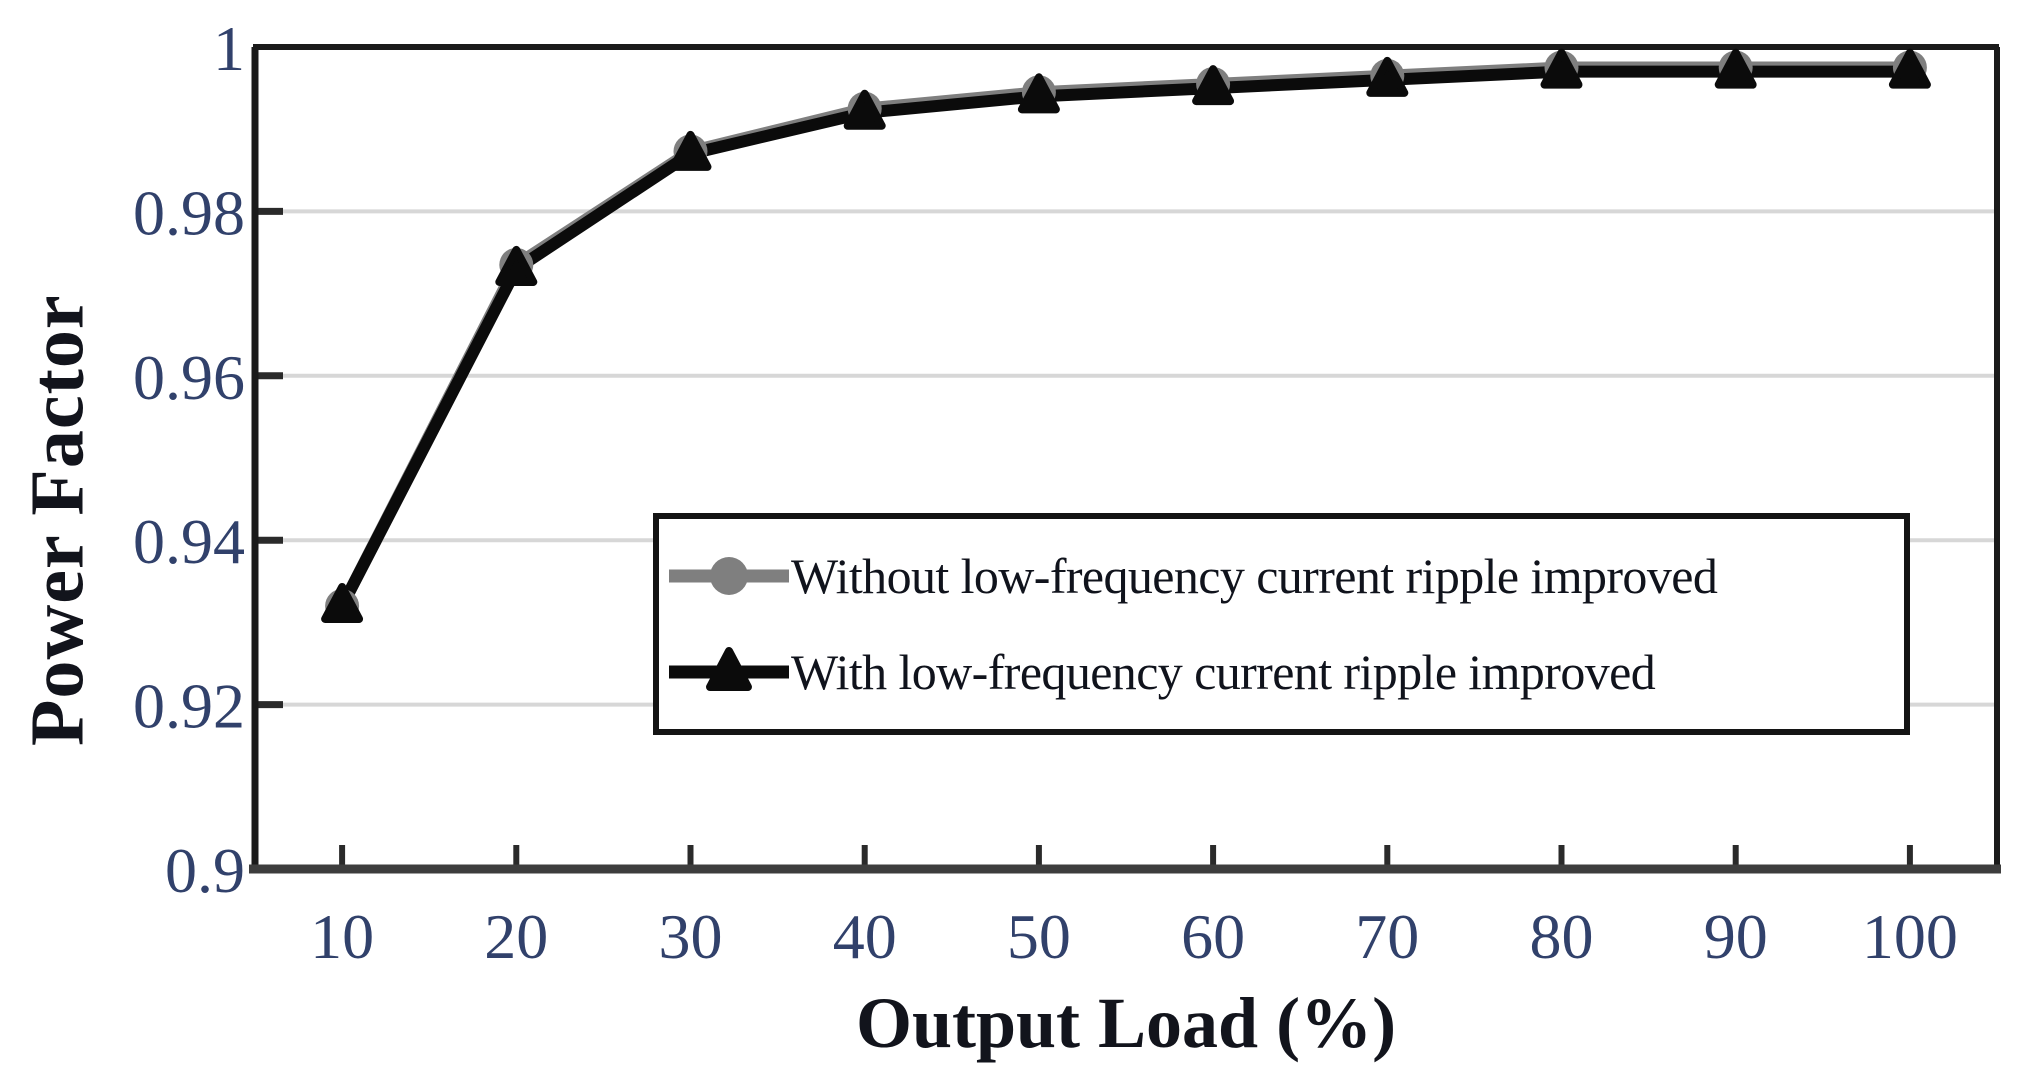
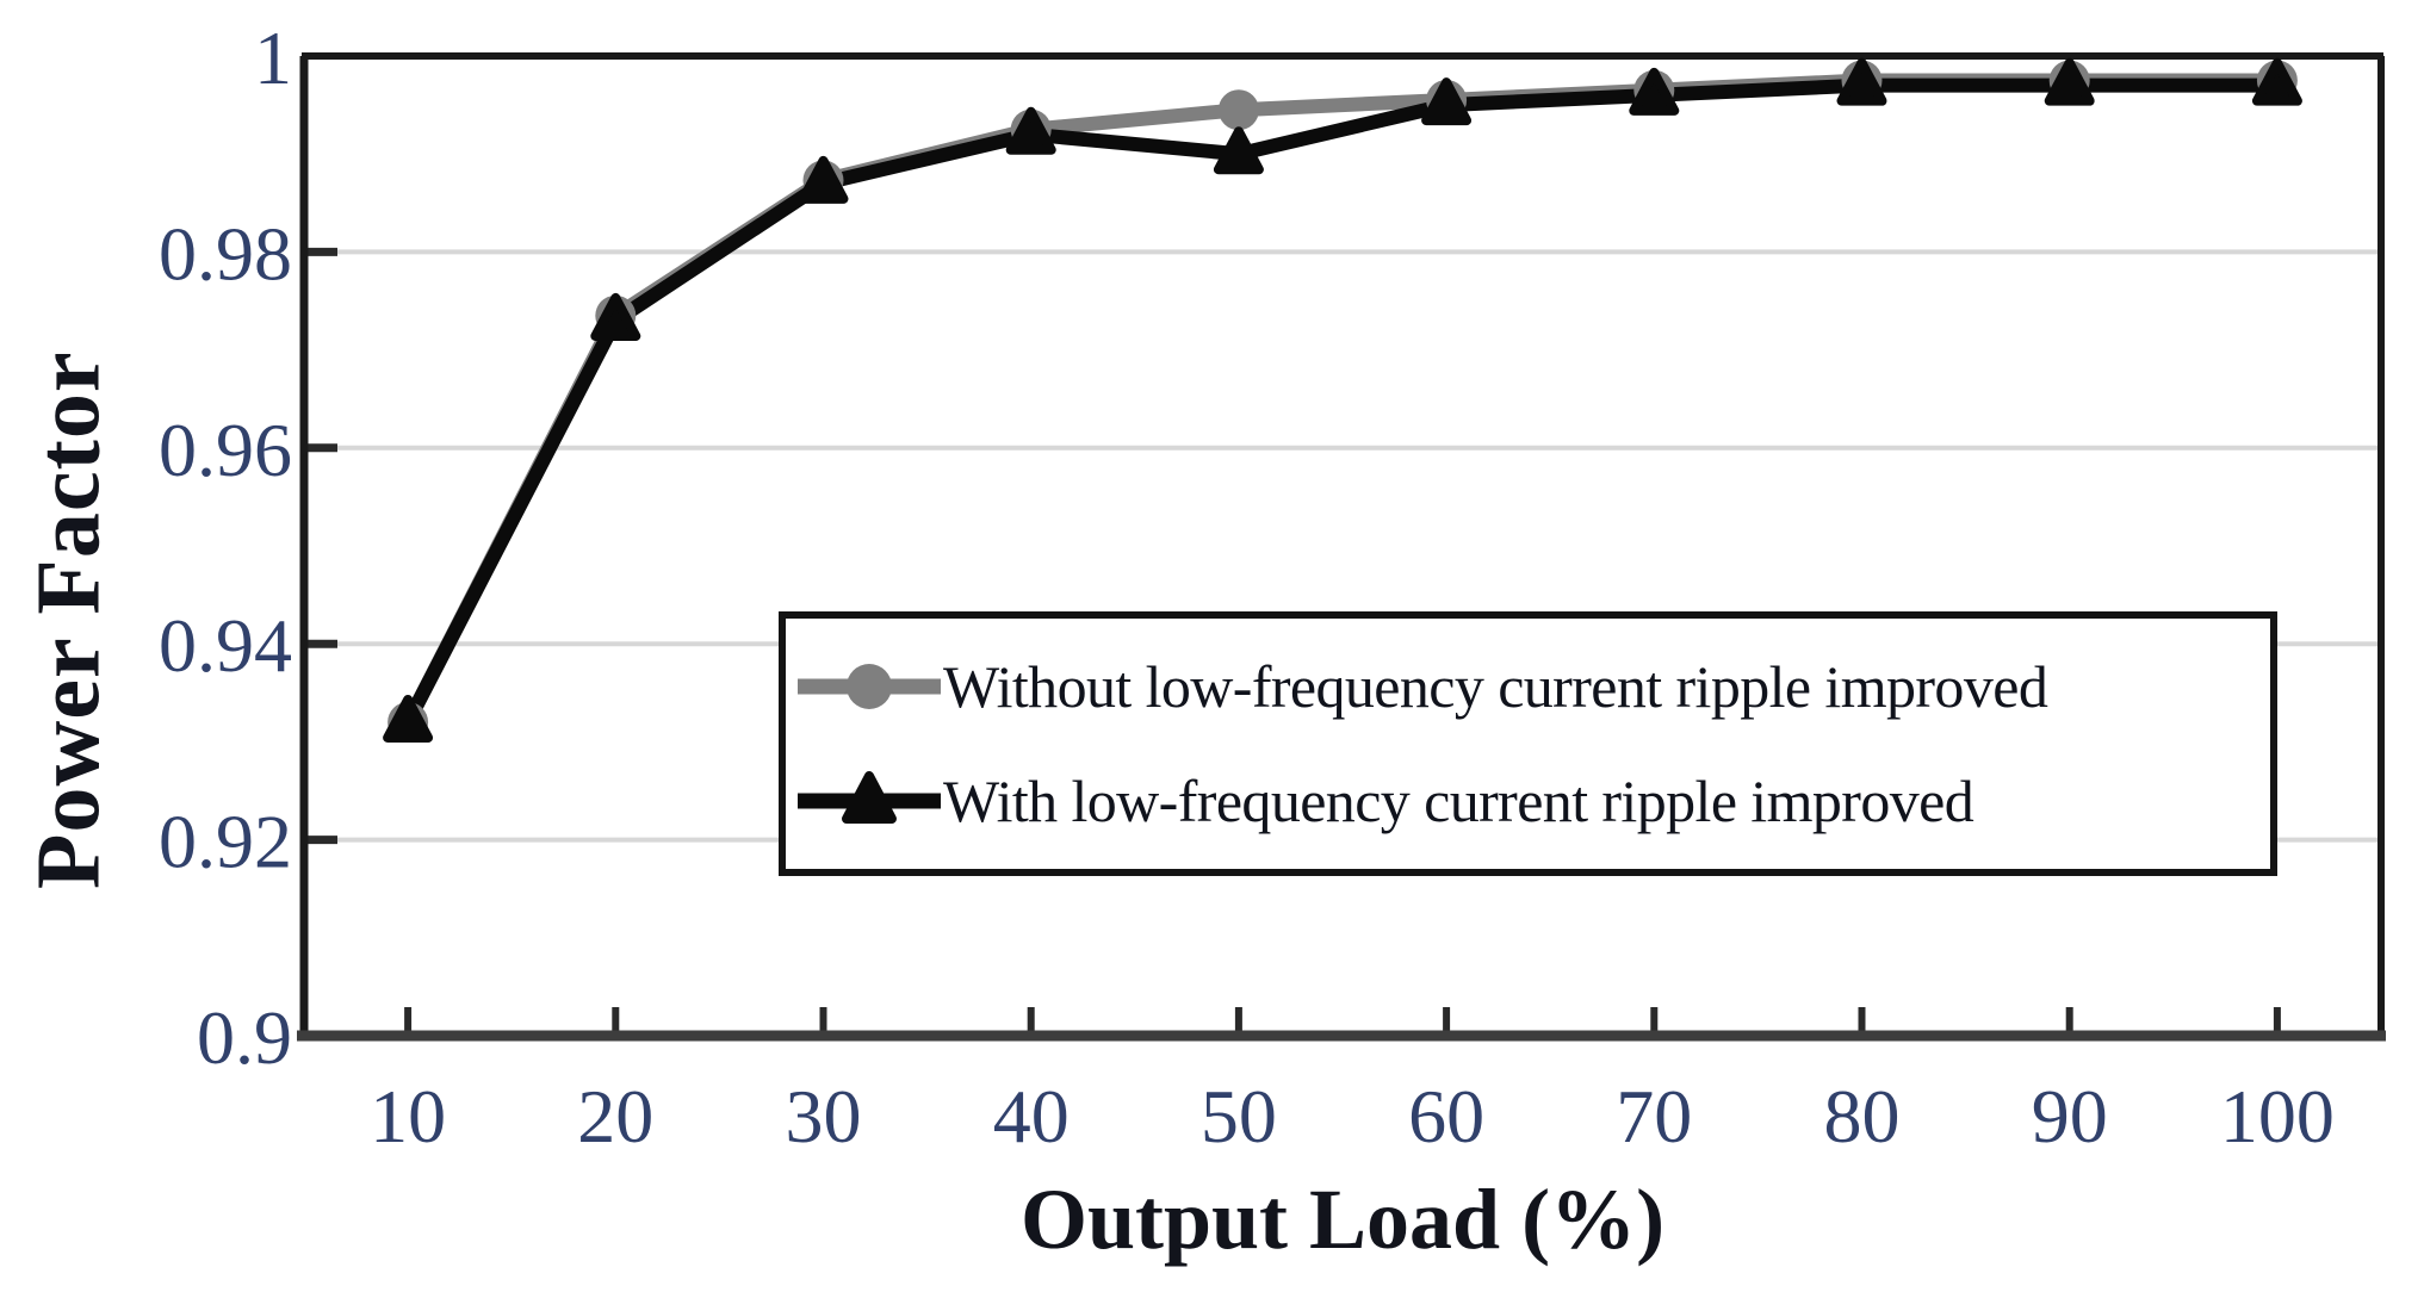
With low-frequency current ripple improved/50: 0.994 -> 0.990
